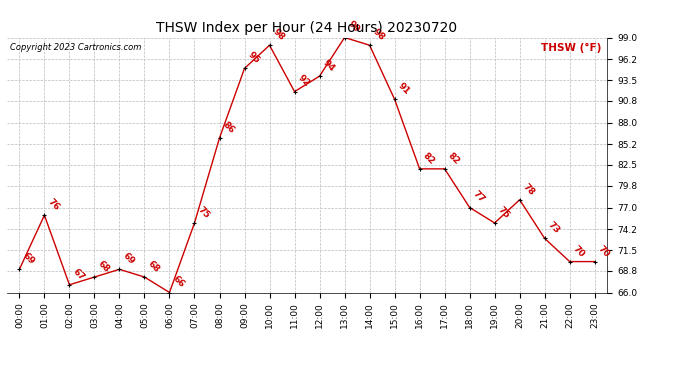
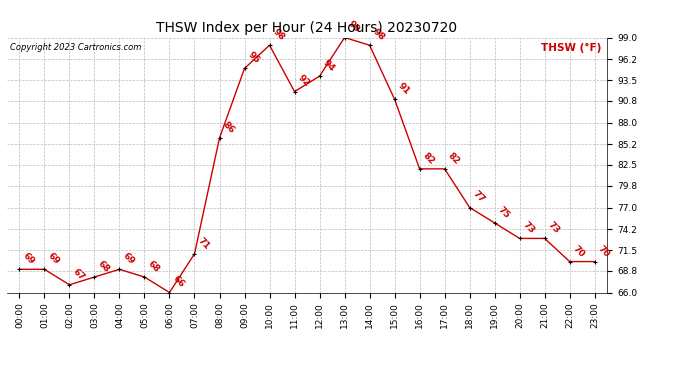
01:00: 76 -> 69
07:00: 75 -> 71
20:00: 78 -> 73
